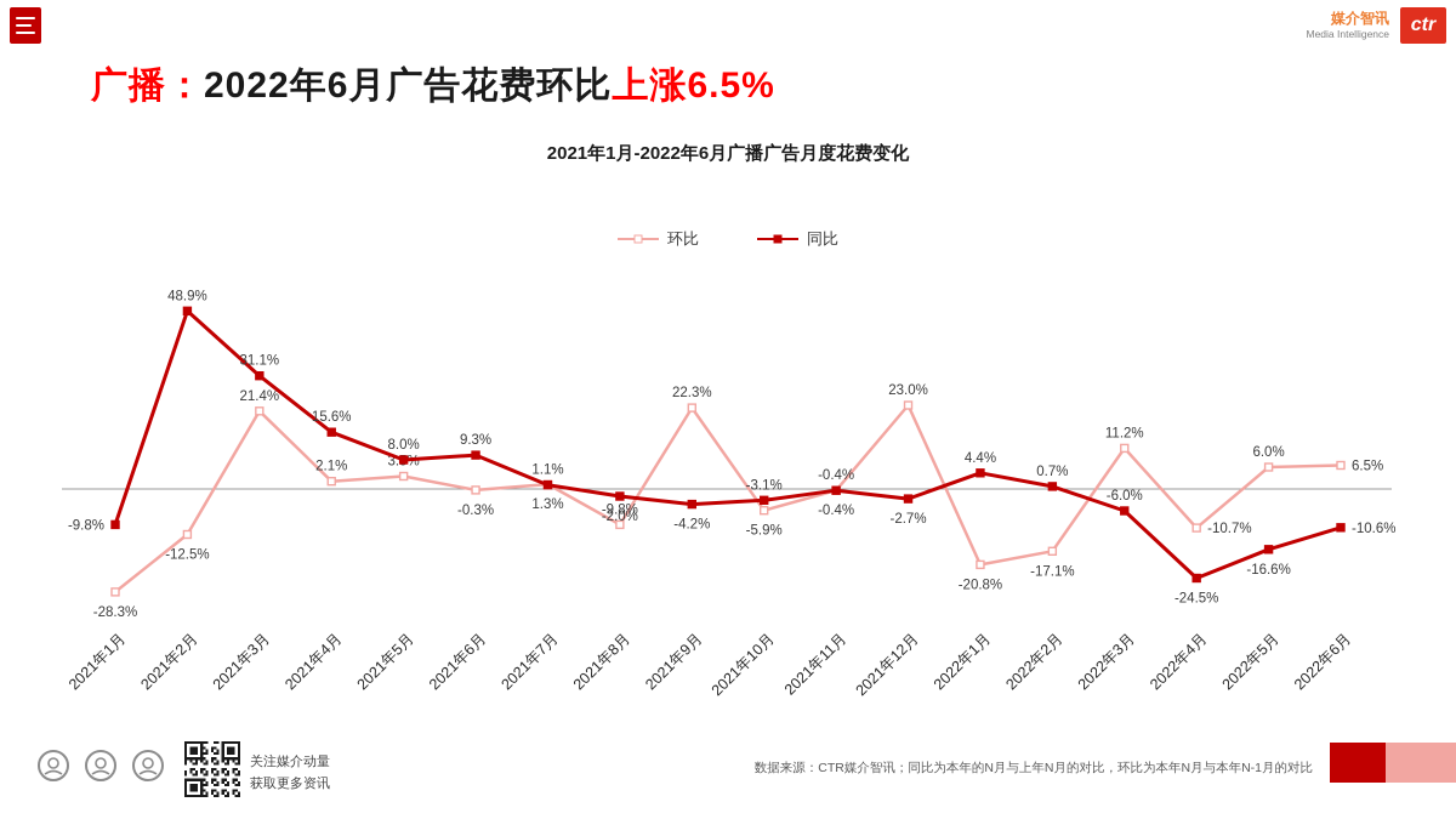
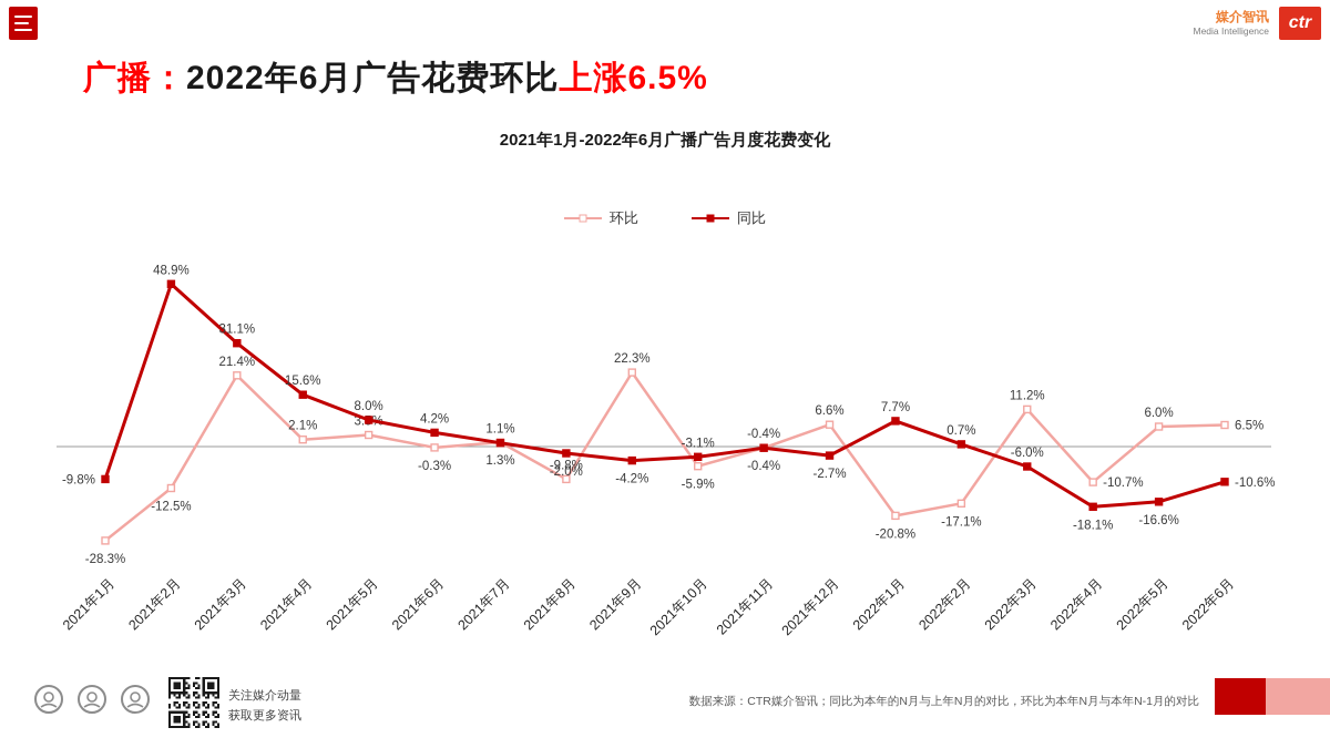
同比/2021年6月: 9.3% -> 4.2%
环比/2021年12月: 23.0% -> 6.6%
同比/2022年1月: 4.4% -> 7.7%
同比/2022年4月: -24.5% -> -18.1%
